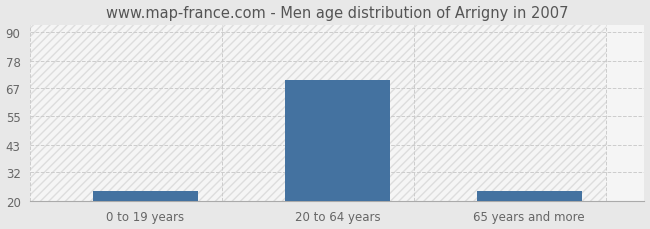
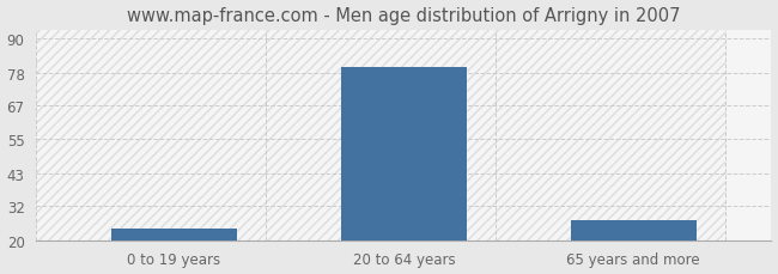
20 to 64 years: 70 -> 80
65 years and more: 24 -> 27
